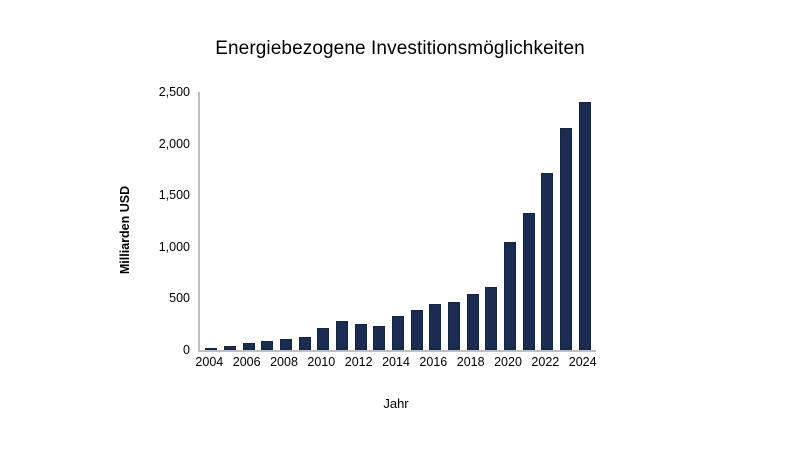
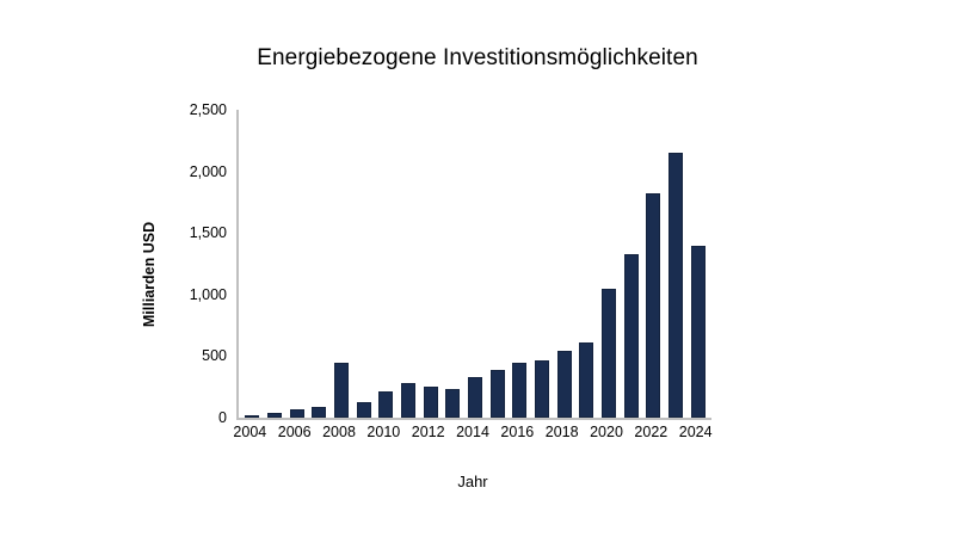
2008: 100 -> 450
2022: 1720 -> 1820
2024: 2400 -> 1400
